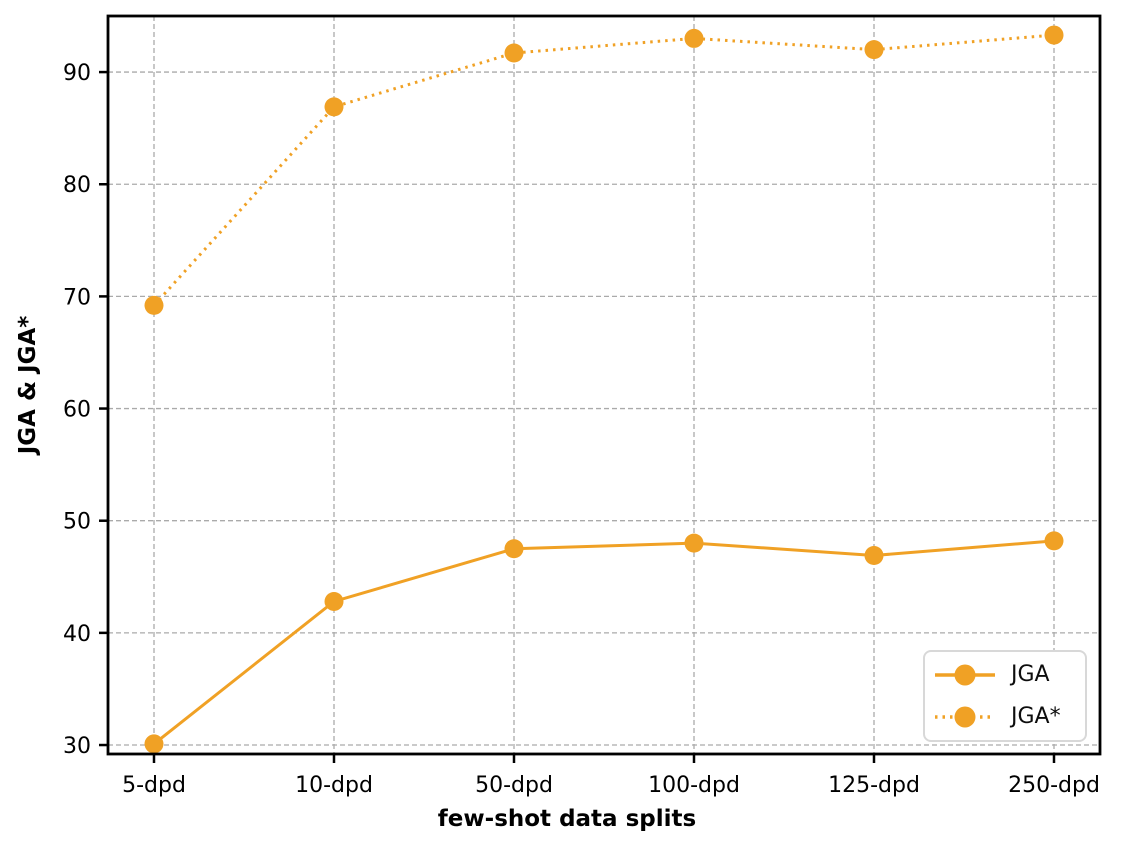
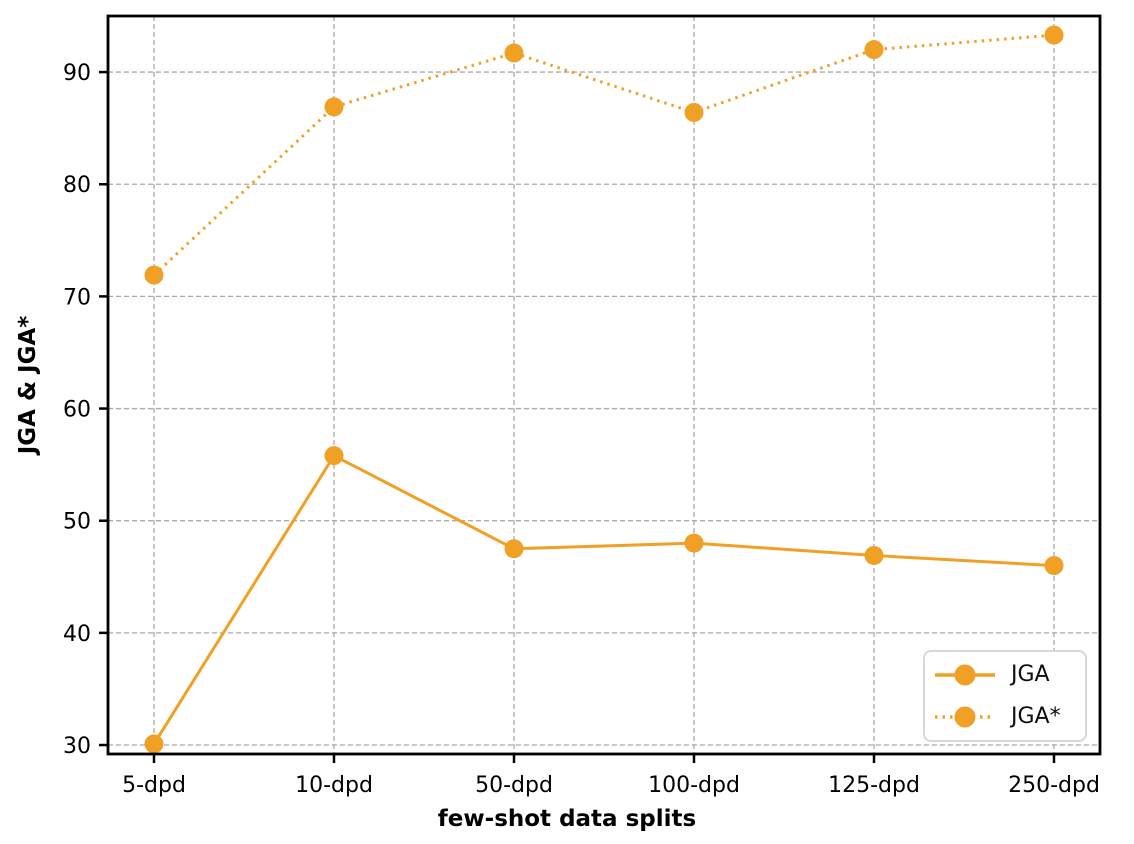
JGA*/5-dpd: 69.2 -> 71.9
JGA/10-dpd: 42.8 -> 55.8
JGA*/100-dpd: 93.0 -> 86.4
JGA/250-dpd: 48.2 -> 46.0
